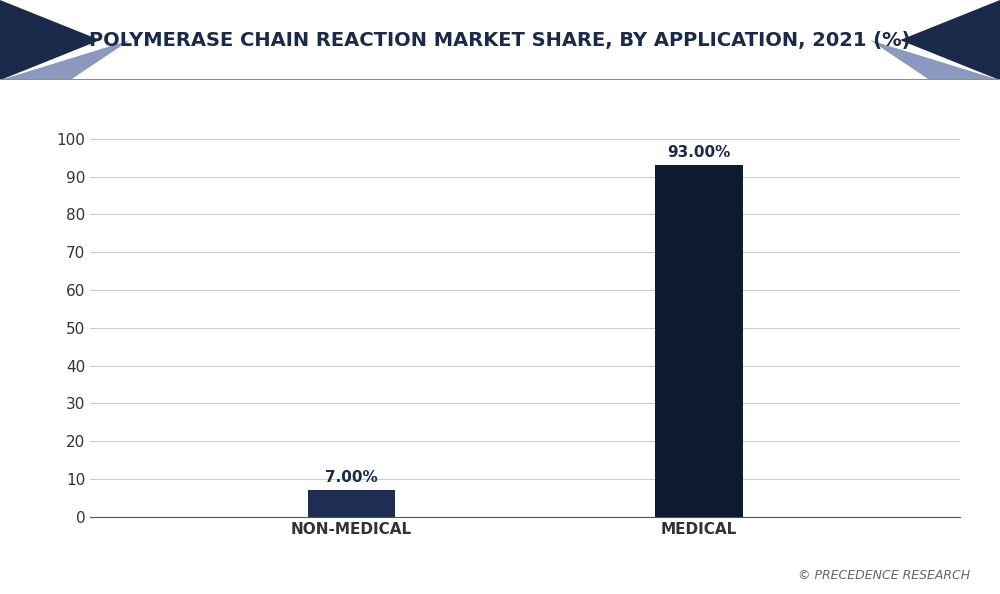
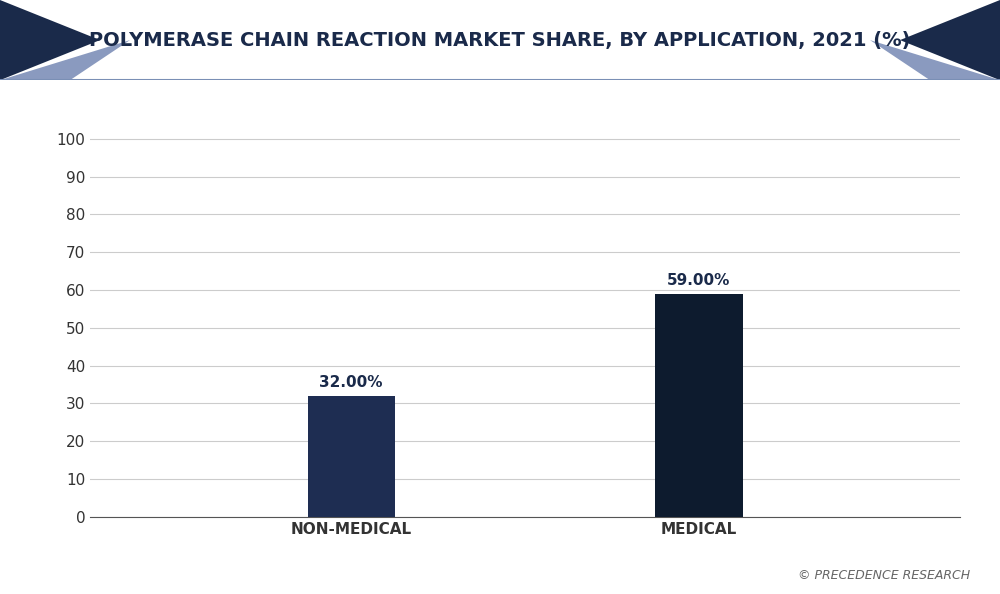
NON-MEDICAL: 7.00% -> 32.00%
MEDICAL: 93.00% -> 59.00%
